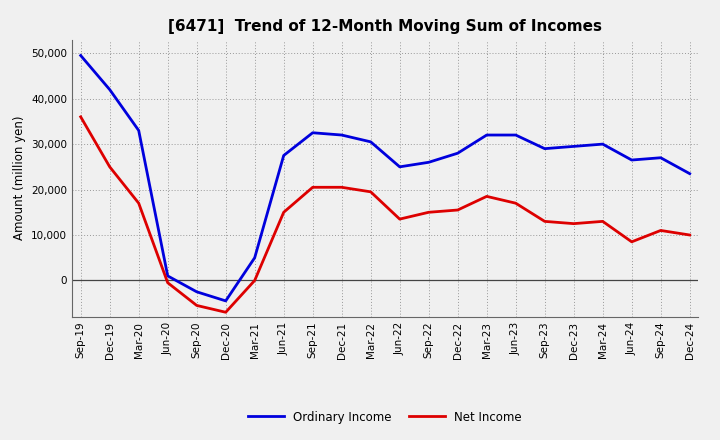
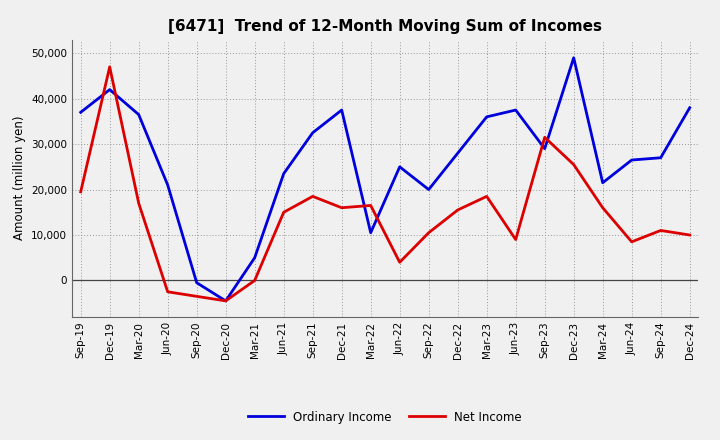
Ordinary Income/Sep-19: 49,500 -> 37,000
Net Income/Sep-19: 36,000 -> 19,500
Net Income/Dec-19: 25,000 -> 47,000
Ordinary Income/Mar-20: 33,000 -> 36,500
Ordinary Income/Jun-20: 1,000 -> 21,000
Net Income/Jun-20: -500 -> -2,500
Ordinary Income/Sep-20: -2,500 -> -500
Net Income/Sep-20: -5,500 -> -3,500
Net Income/Dec-20: -7,000 -> -4,500
Ordinary Income/Jun-21: 27,500 -> 23,500
Net Income/Sep-21: 20,500 -> 18,500
Ordinary Income/Dec-21: 32,000 -> 37,500
Net Income/Dec-21: 20,500 -> 16,000
Ordinary Income/Mar-22: 30,500 -> 10,500
Net Income/Mar-22: 19,500 -> 16,500
Net Income/Jun-22: 13,500 -> 4,000
Ordinary Income/Sep-22: 26,000 -> 20,000
Net Income/Sep-22: 15,000 -> 10,500
Ordinary Income/Mar-23: 32,000 -> 36,000
Ordinary Income/Jun-23: 32,000 -> 37,500
Net Income/Jun-23: 17,000 -> 9,000
Net Income/Sep-23: 13,000 -> 31,500
Ordinary Income/Dec-23: 29,500 -> 49,000
Net Income/Dec-23: 12,500 -> 25,500
Ordinary Income/Mar-24: 30,000 -> 21,500
Net Income/Mar-24: 13,000 -> 16,000
Ordinary Income/Dec-24: 23,500 -> 38,000
